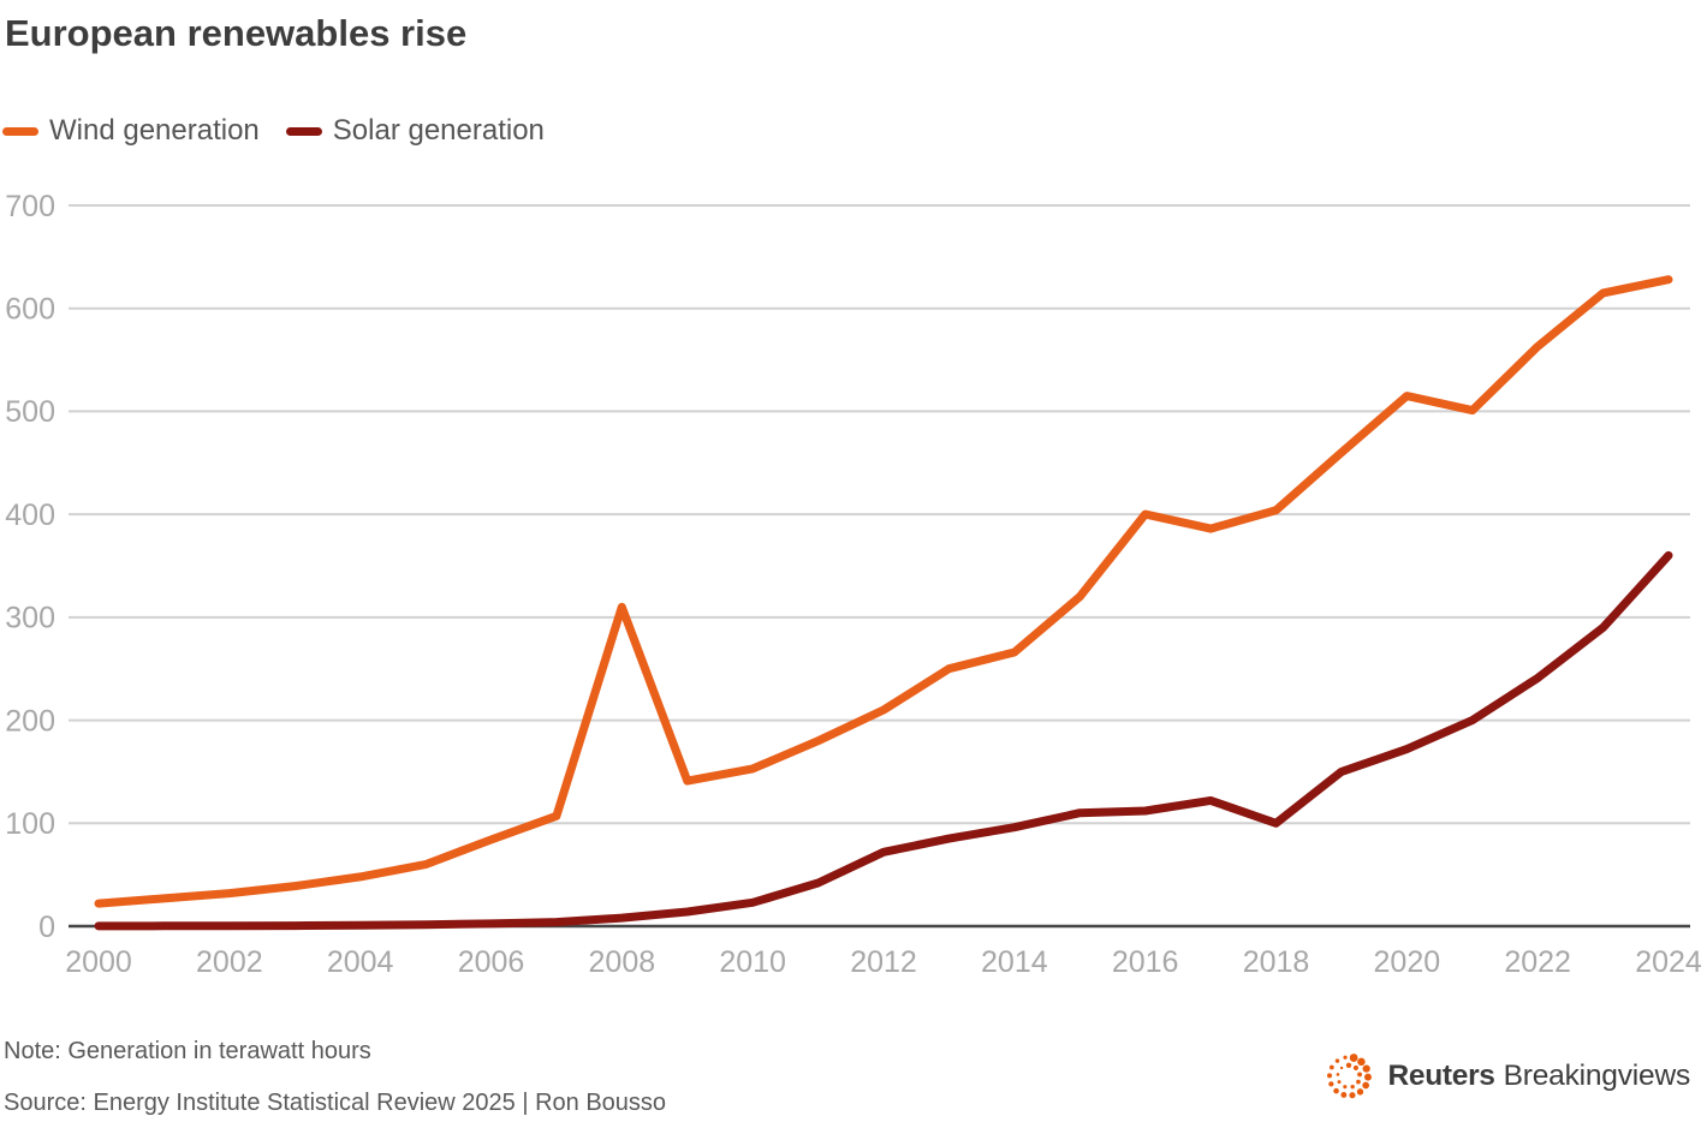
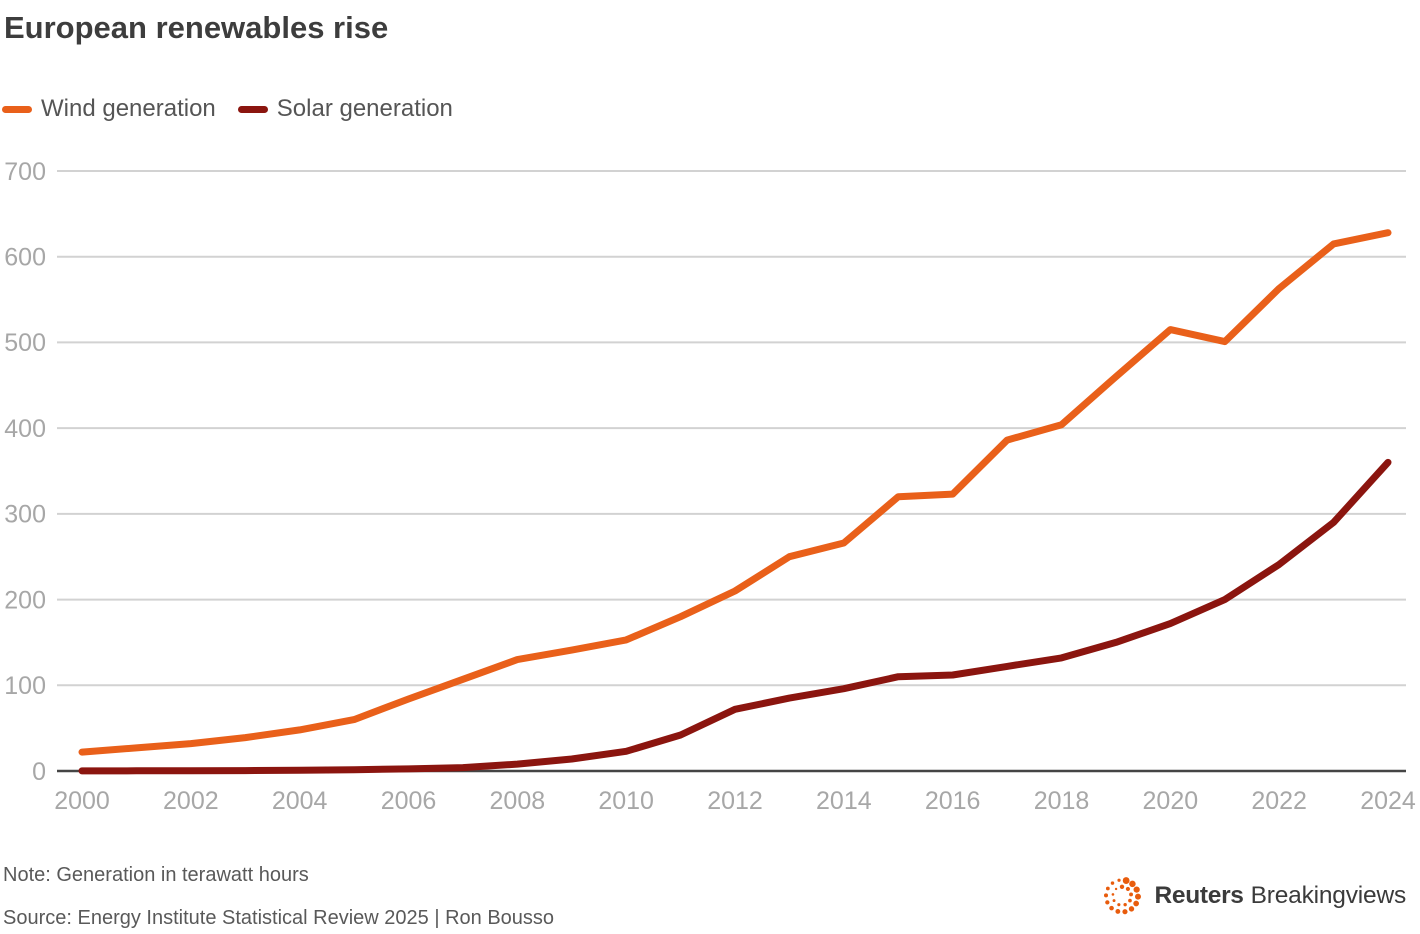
Wind generation/2008: 310 -> 130
Wind generation/2016: 400 -> 320
Solar generation/2018: 100 -> 130
